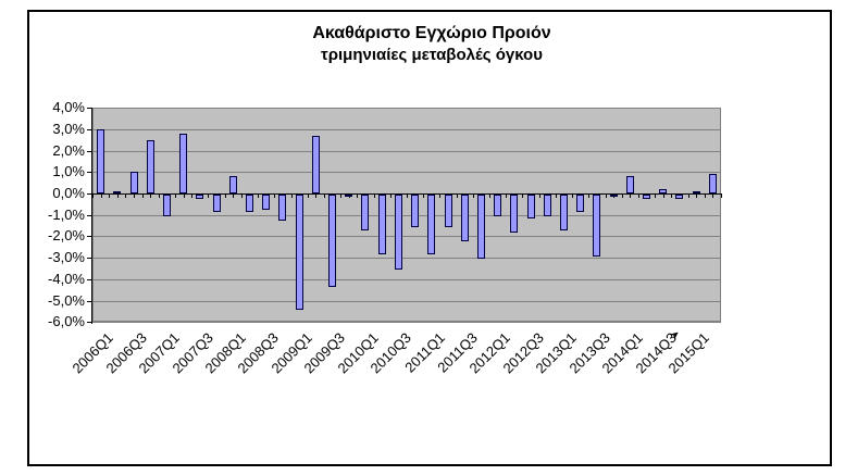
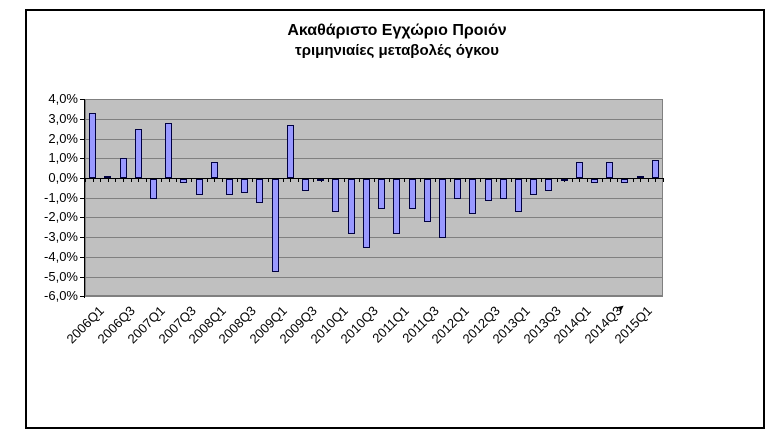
2006Q1: 3,0% -> 3,3%
2009Q1: -5,4% -> -4,7%
2009Q3: -4,3% -> -0,6%
2013Q3: -2,9% -> -0,6%
2014Q3: 0,2% -> 0,8%
